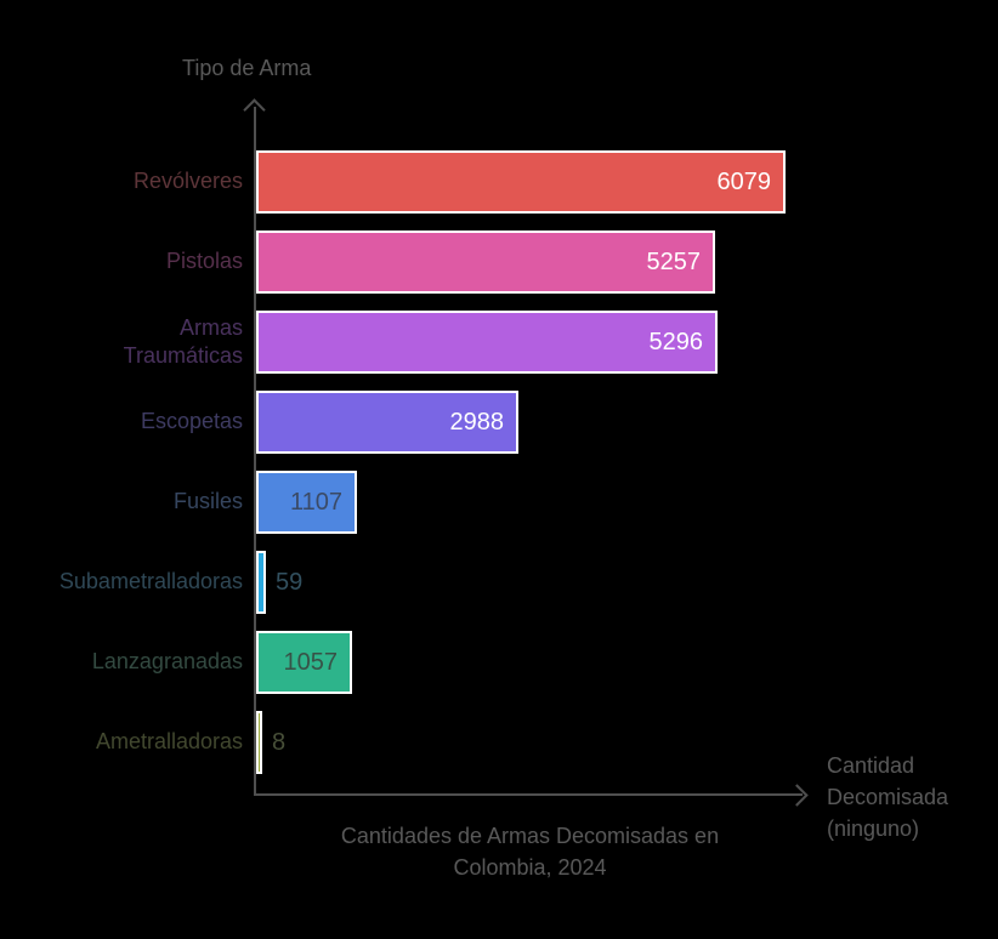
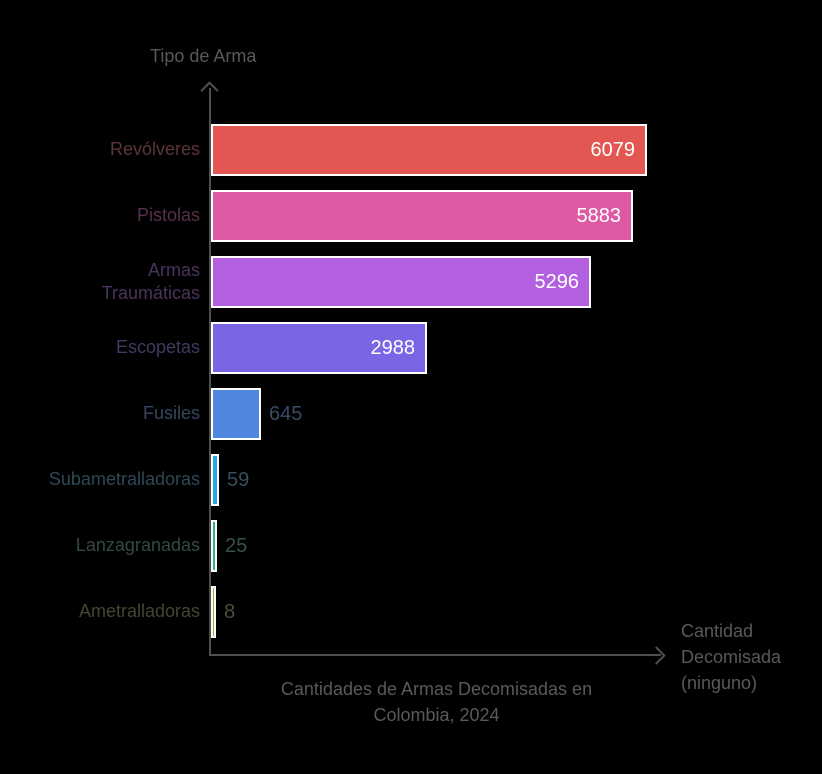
Pistolas: 5257 -> 5883
Fusiles: 1107 -> 645
Lanzagranadas: 1057 -> 25
